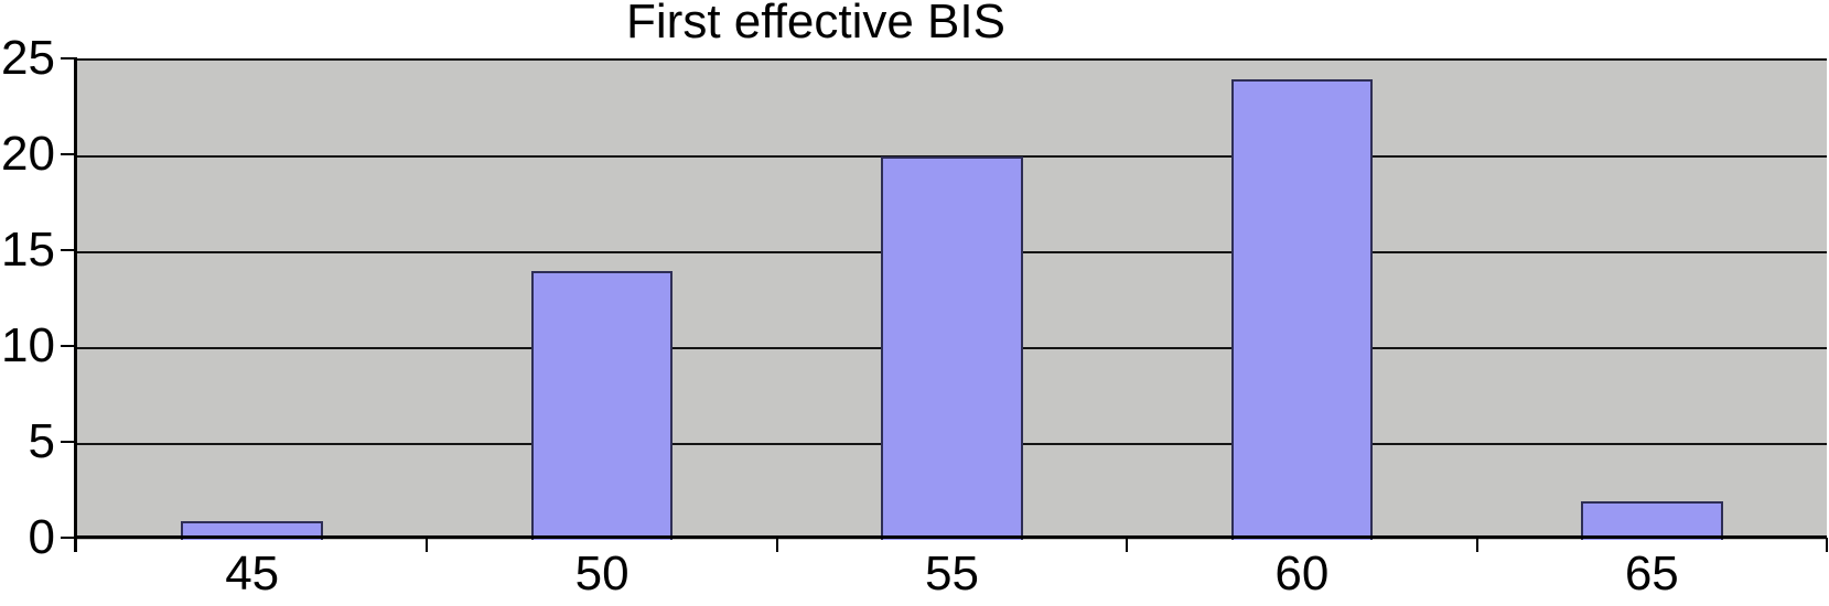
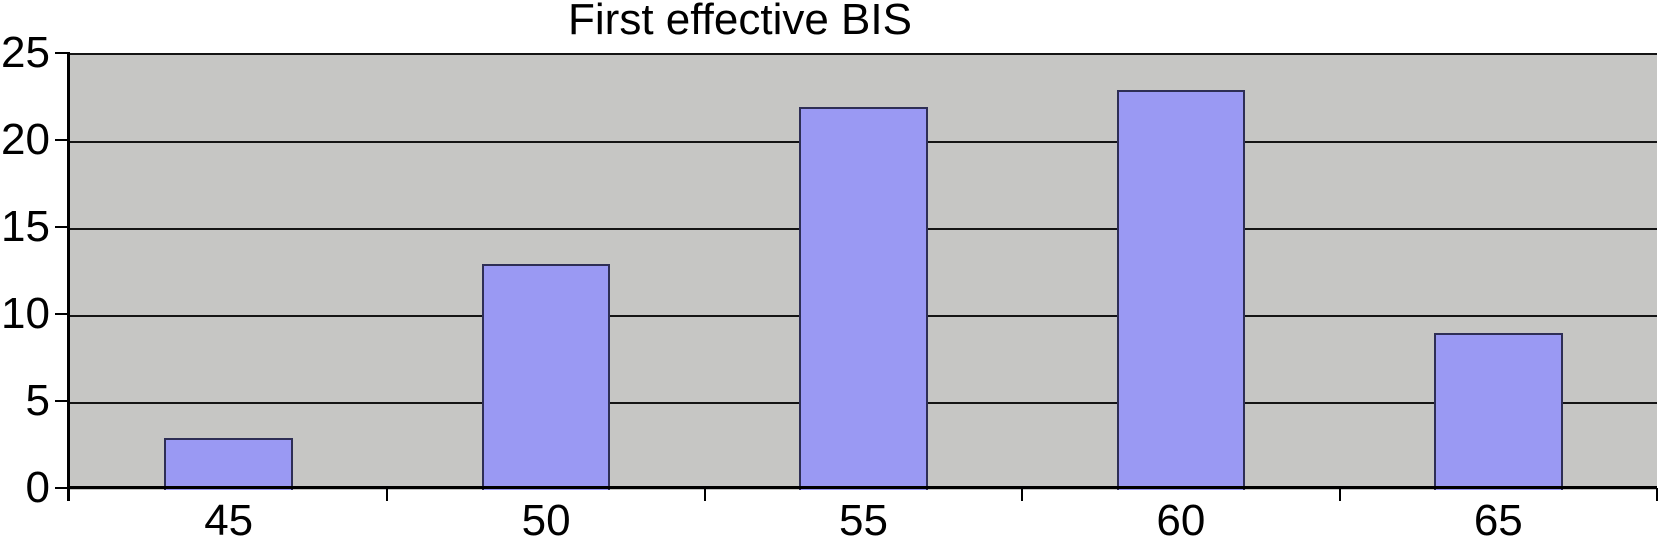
45: 1 -> 3
50: 14 -> 13
55: 20 -> 22
60: 24 -> 23
65: 2 -> 9
